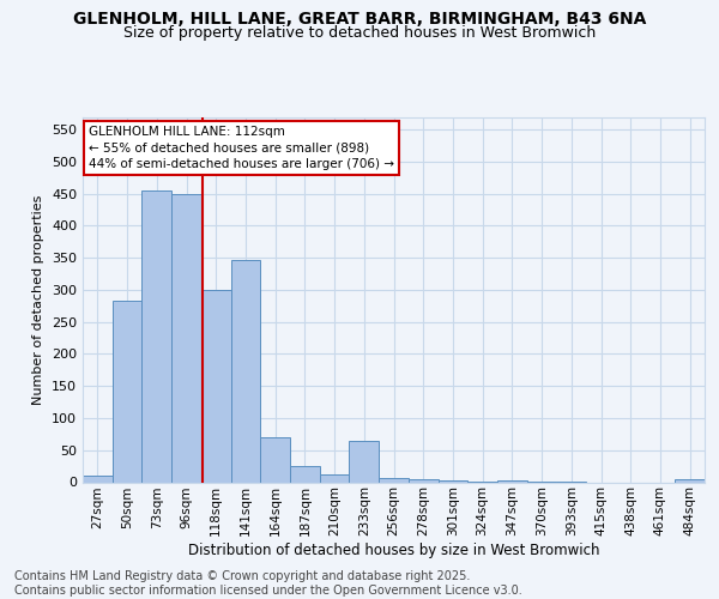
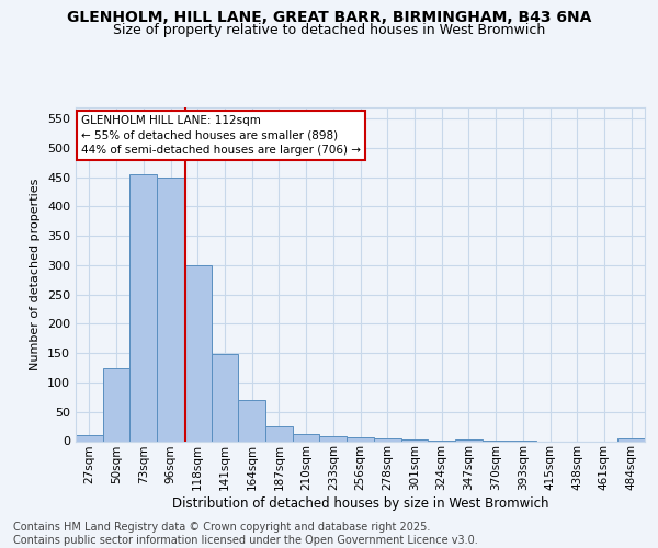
50sqm: 284 -> 125
141sqm: 346 -> 148
233sqm: 64 -> 8
